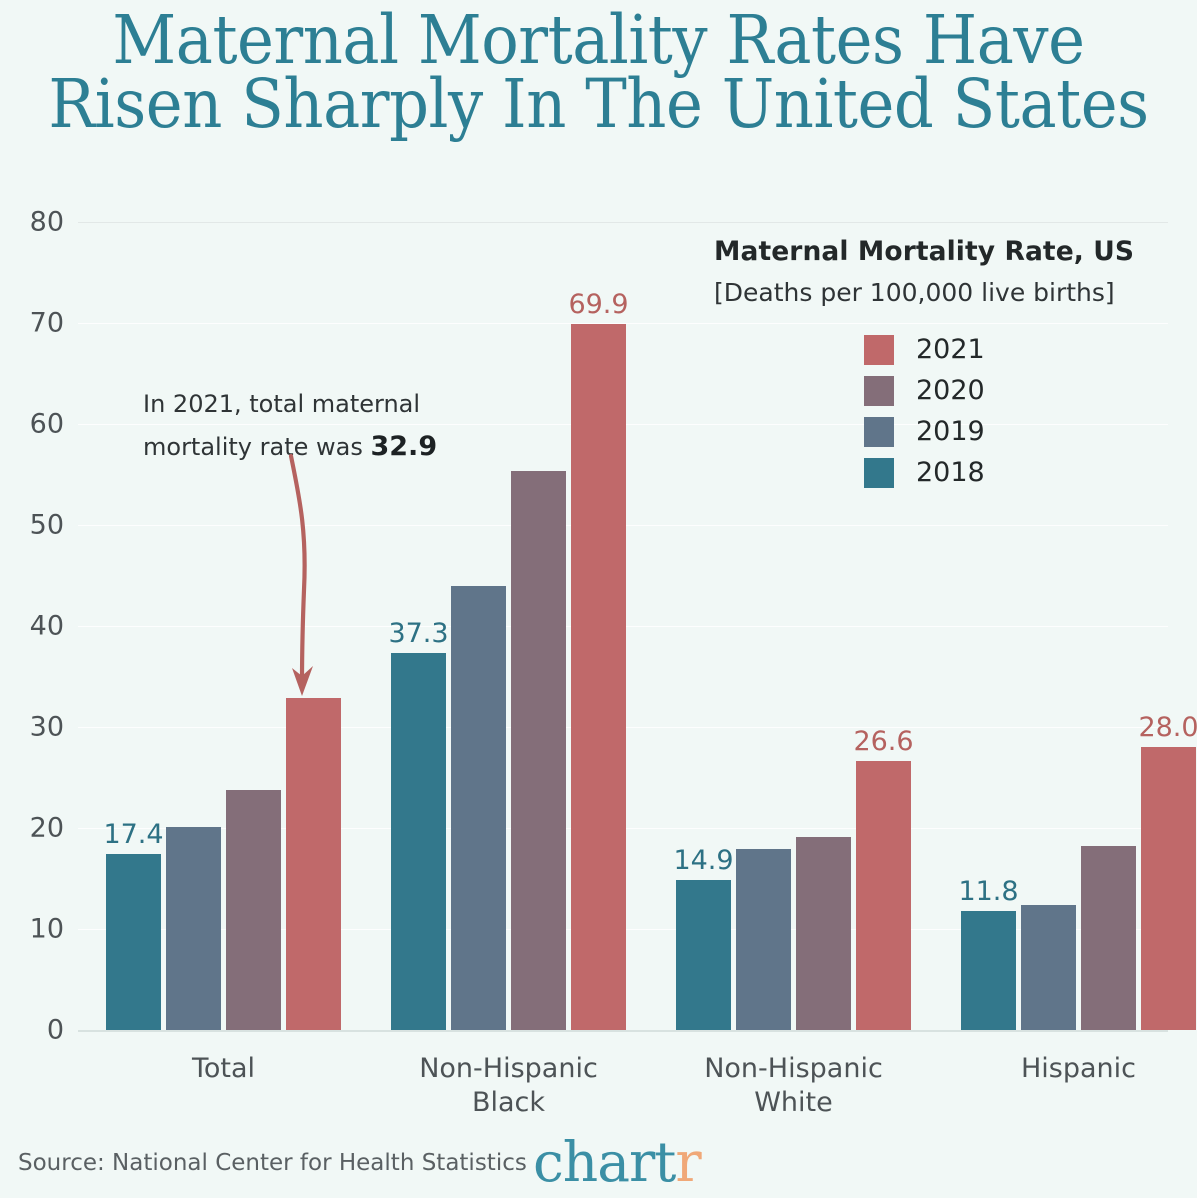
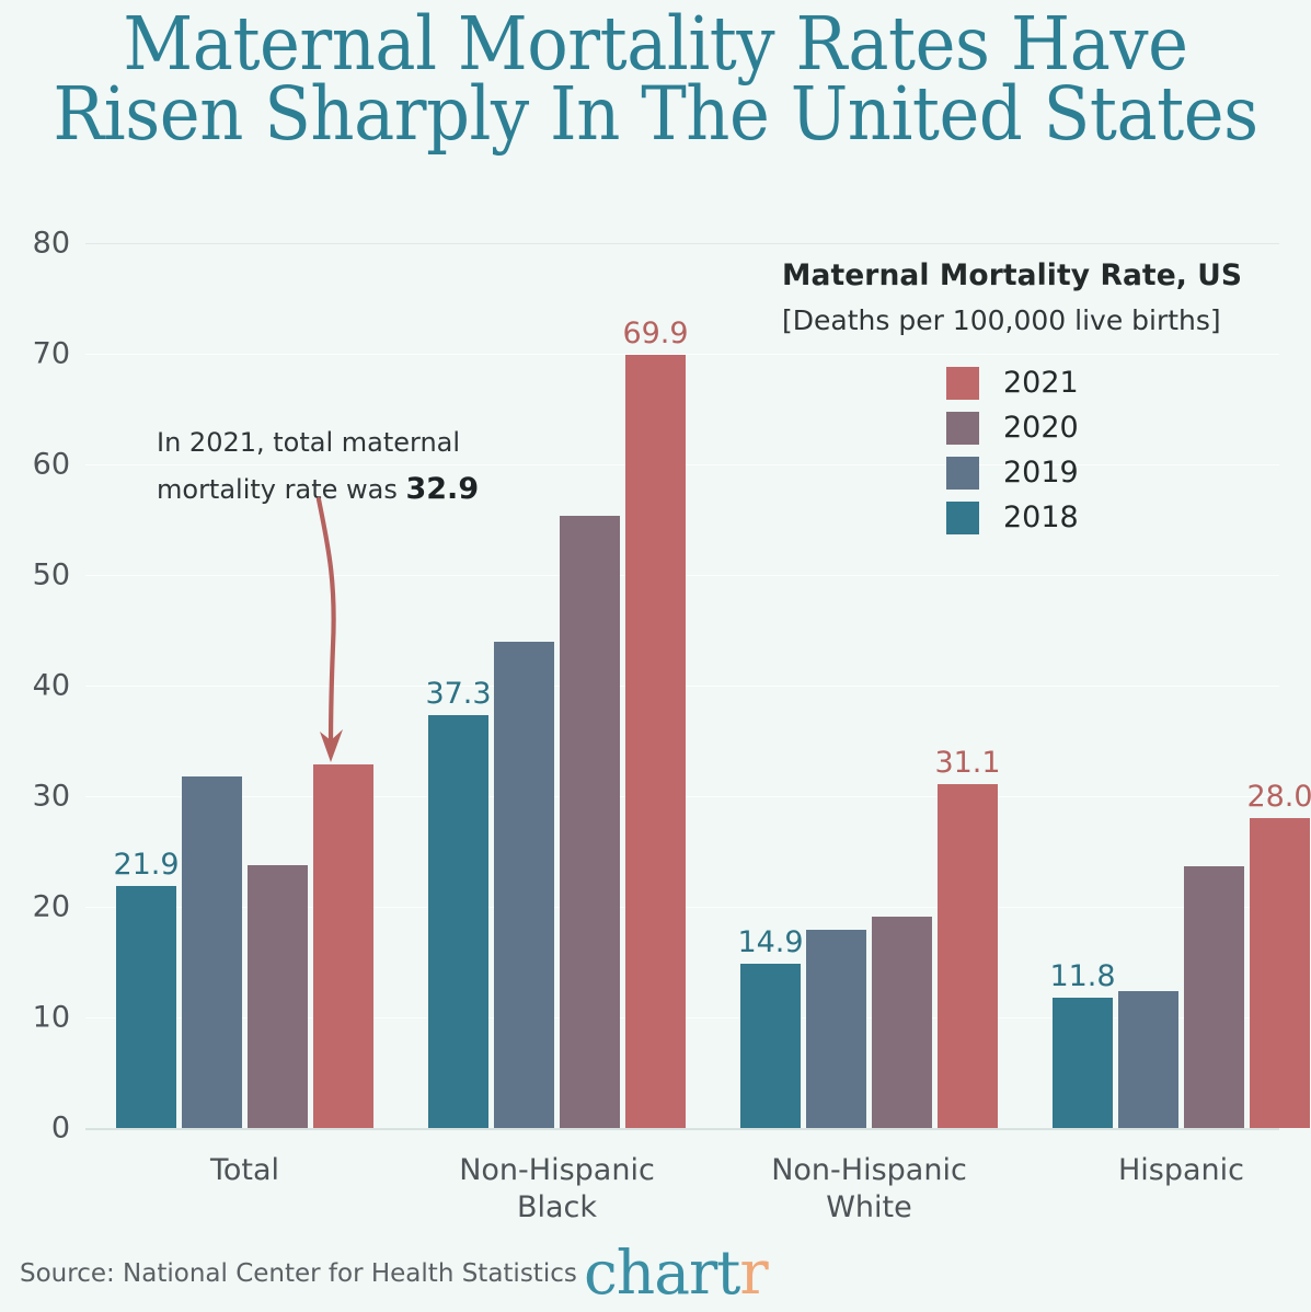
2018/Total: 17.4 -> 21.9
2019/Total: 20.1 -> 31.8
2021/Non-Hispanic White: 26.6 -> 31.1
2020/Hispanic: 18.2 -> 23.7
